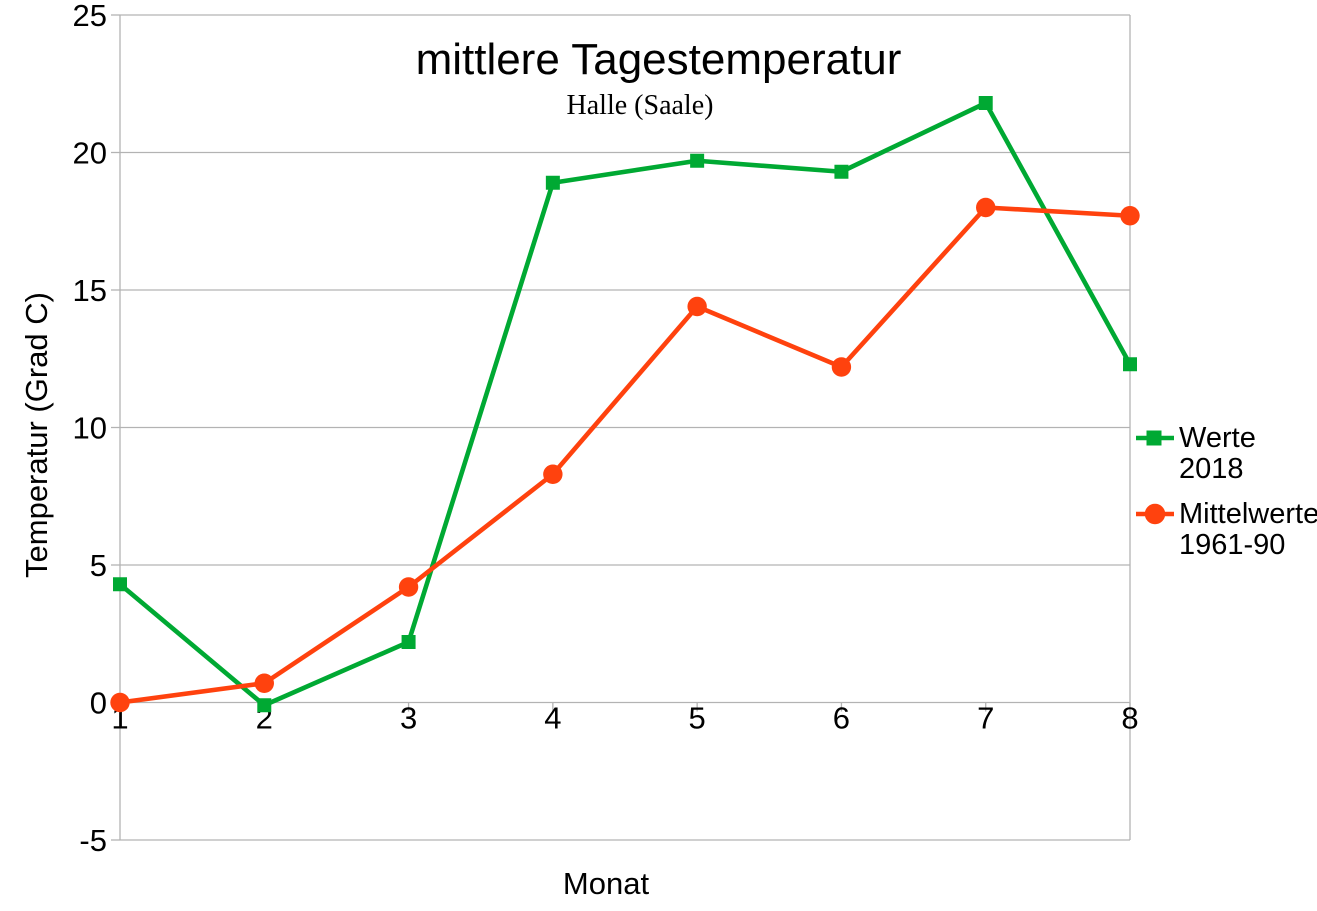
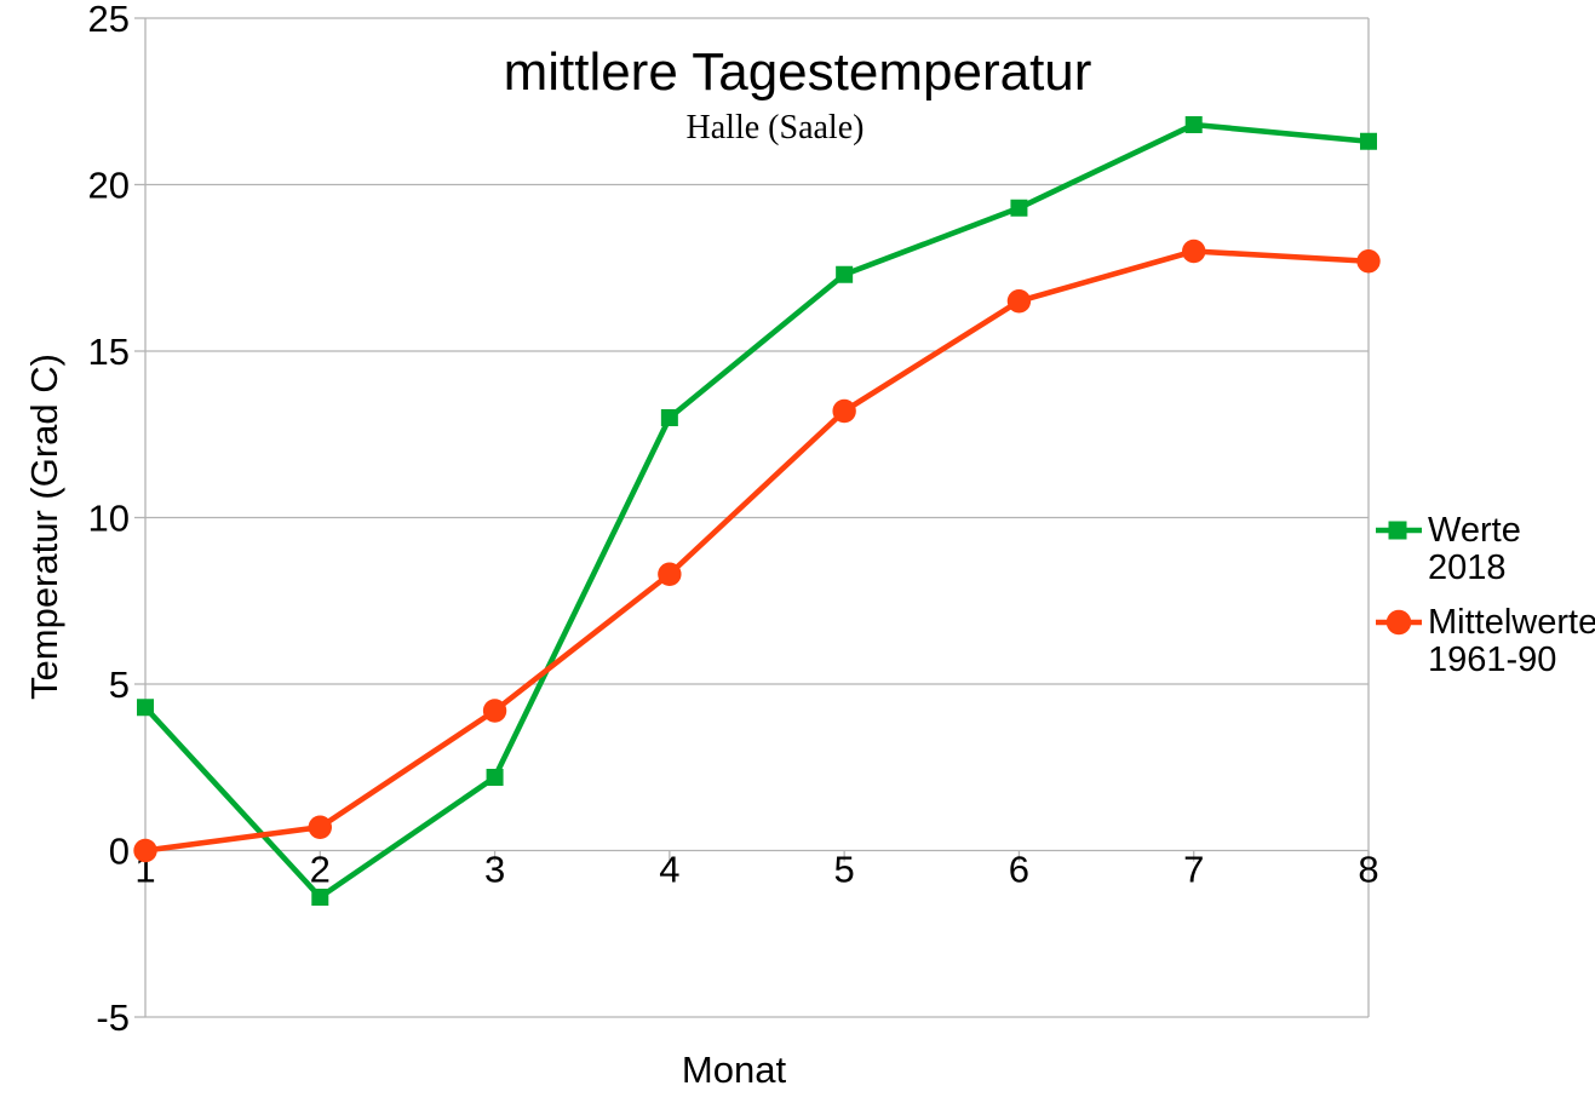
Werte 2018/2: -0.1 -> -1.4
Werte 2018/4: 18.9 -> 13.0
Werte 2018/5: 19.7 -> 17.3
Mittelwerte 1961-90/5: 14.4 -> 13.2
Mittelwerte 1961-90/6: 12.2 -> 16.5
Werte 2018/8: 12.3 -> 21.3
